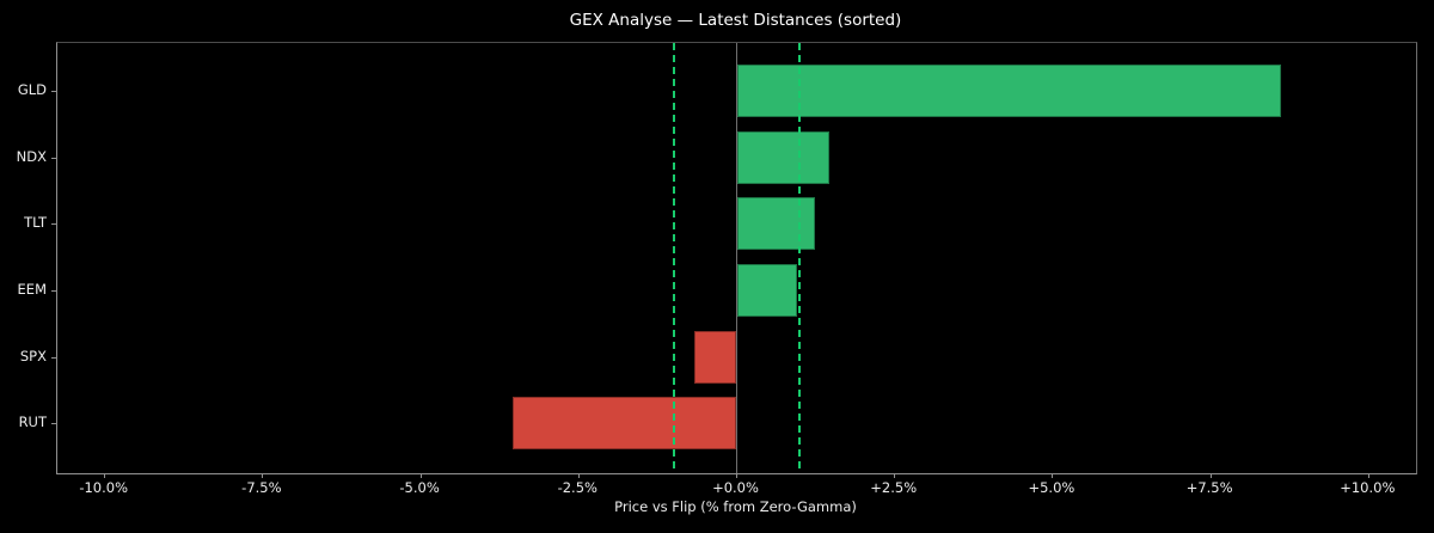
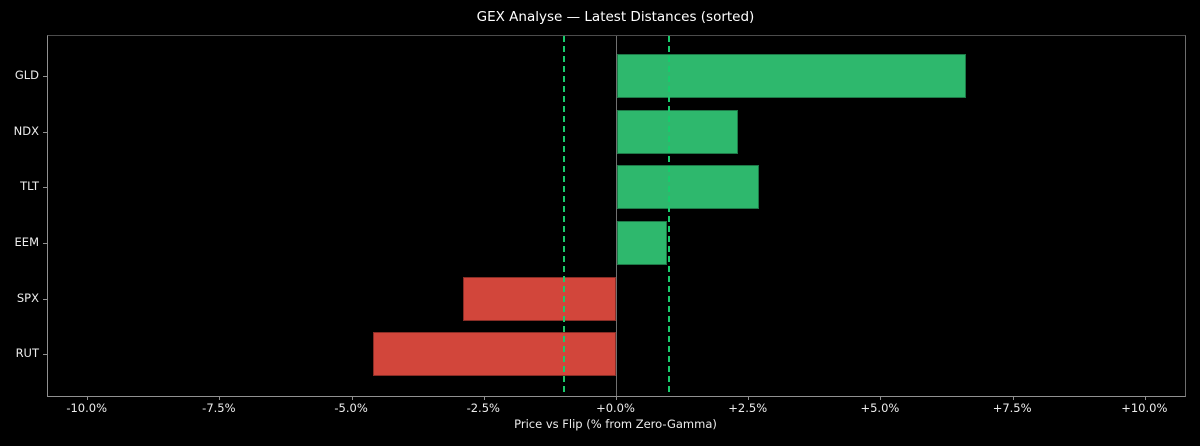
GLD: 8.6% -> 6.6%
NDX: 1.5% -> 2.3%
TLT: 1.2% -> 2.7%
SPX: -0.7% -> -2.9%
RUT: -3.5% -> -4.6%
